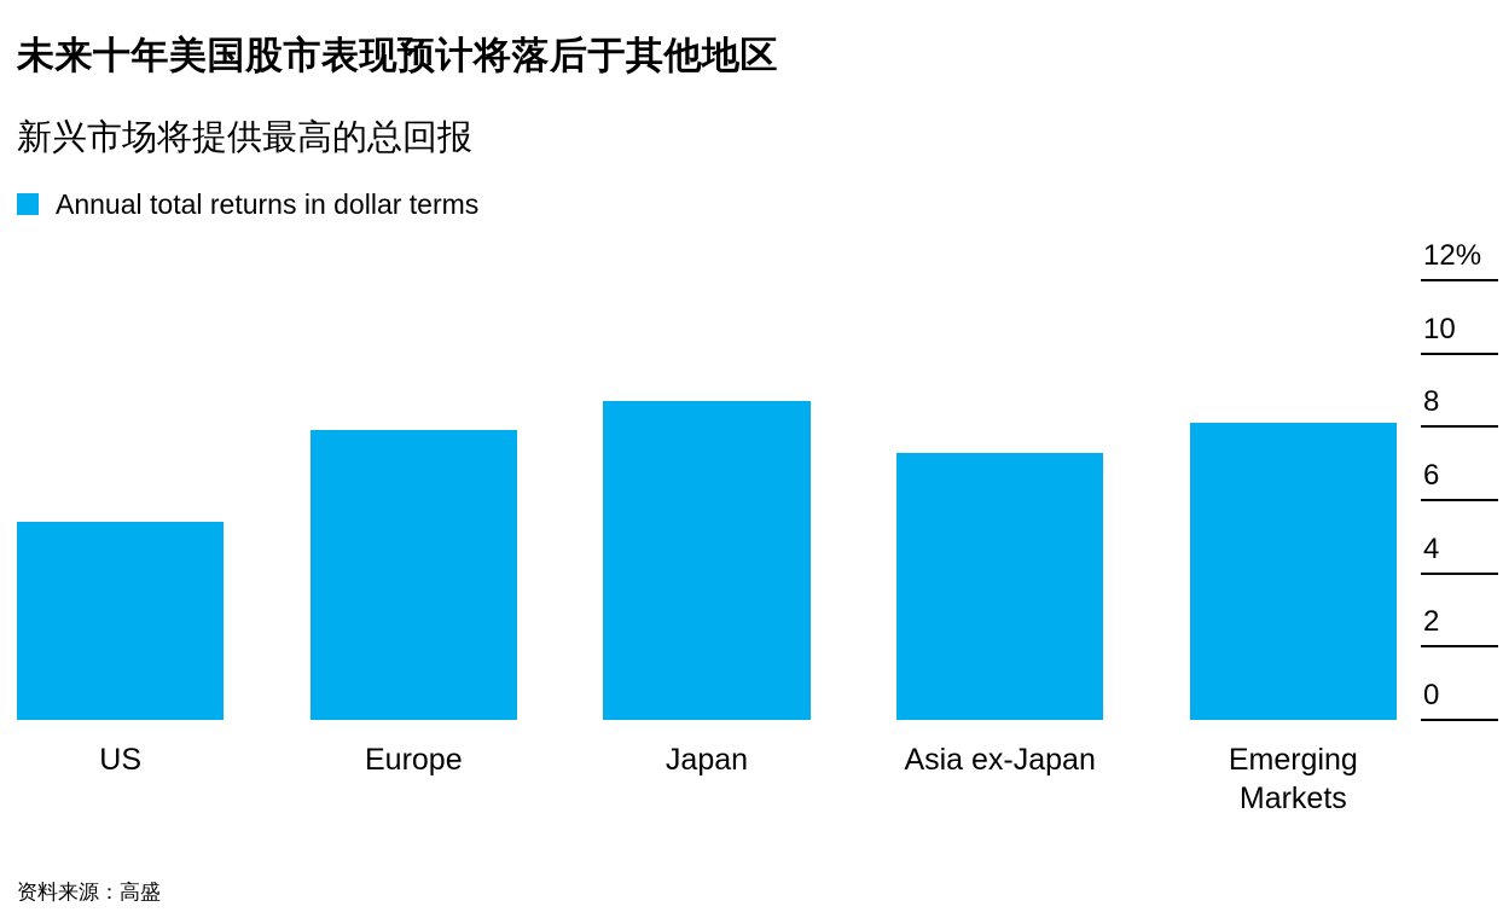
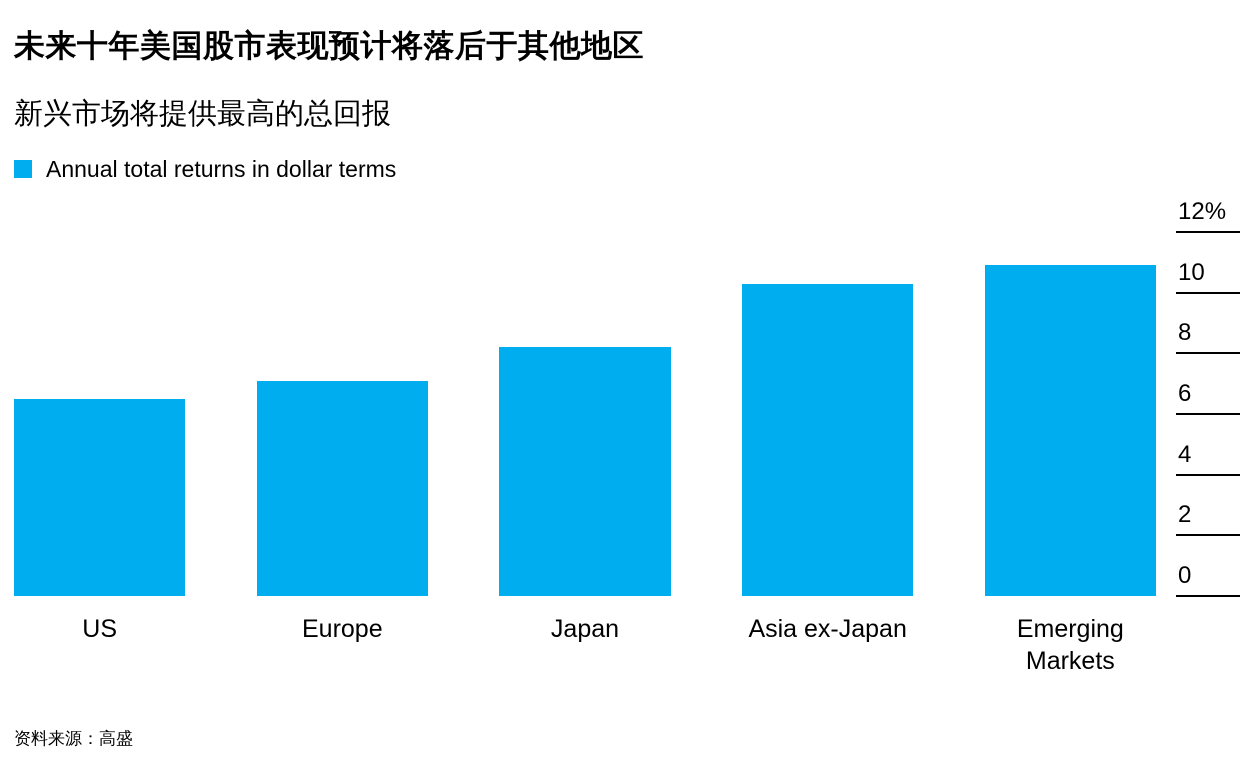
US: 5.4% -> 6.5%
Europe: 7.9% -> 7.1%
Japan: 8.7% -> 8.2%
Asia ex-Japan: 7.3% -> 10.3%
Emerging Markets: 8.1% -> 10.9%
